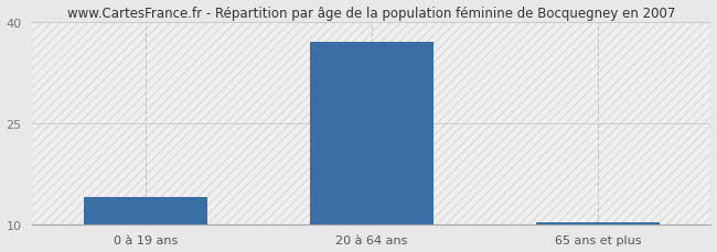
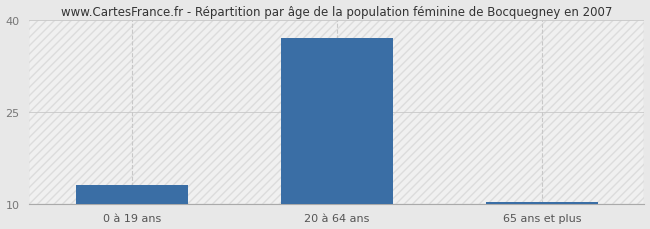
0 à 19 ans: 14.0 -> 13.0
